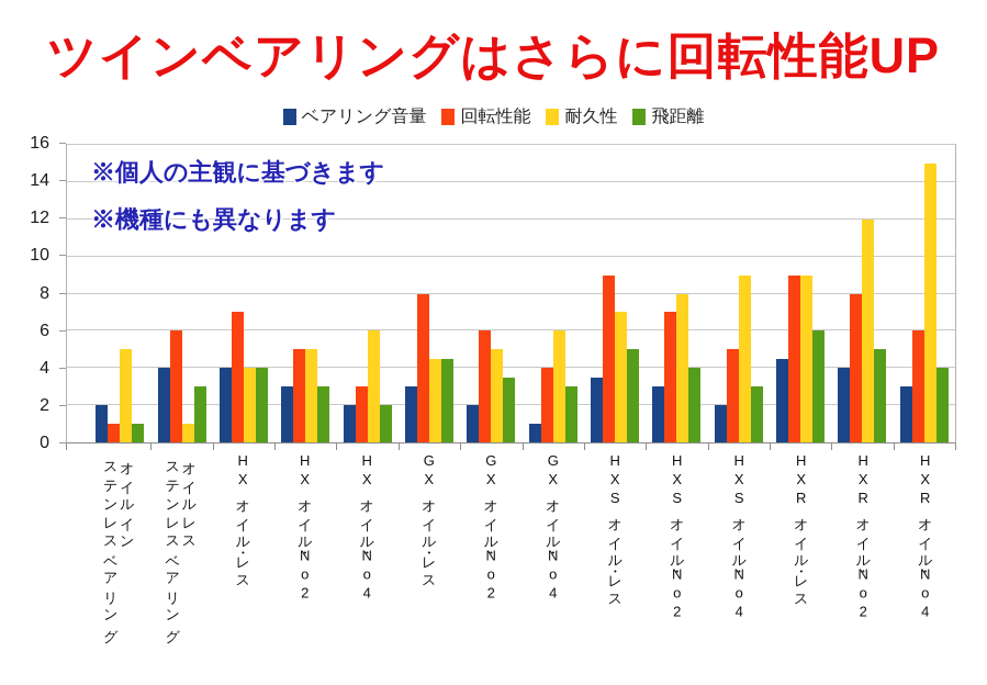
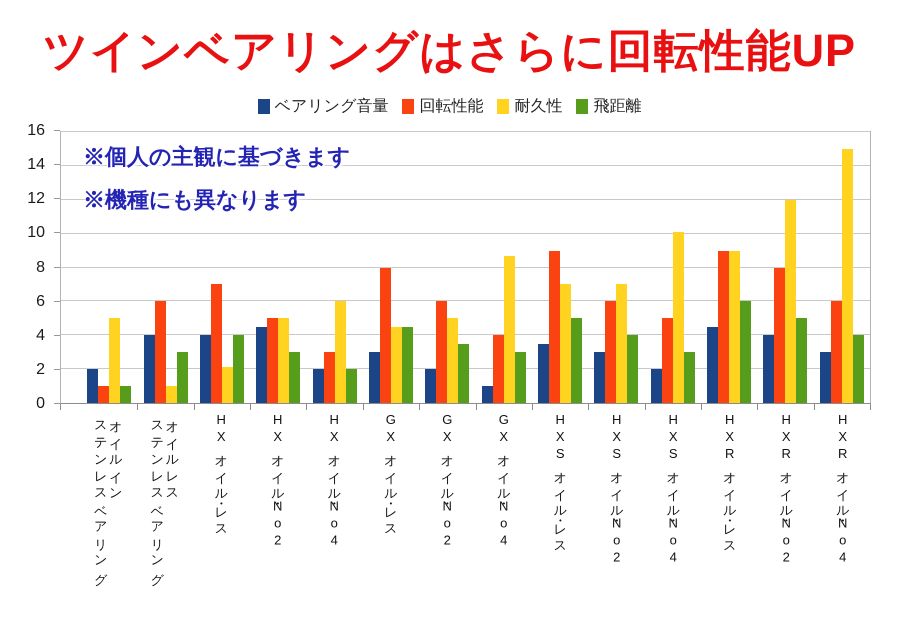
耐久性/HXオイル・レス: 4.0 -> 2.1
ベアリング音量/HXオイル・No2: 3.0 -> 4.5
耐久性/GXオイル・No4: 6.0 -> 8.7
回転性能/HXSオイル・No2: 7 -> 6
耐久性/HXSオイル・No2: 8.0 -> 7.0
耐久性/HXSオイル・No4: 9.0 -> 10.1
